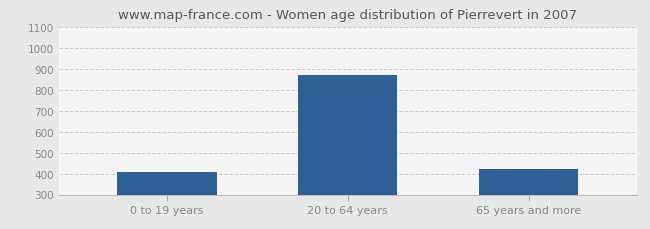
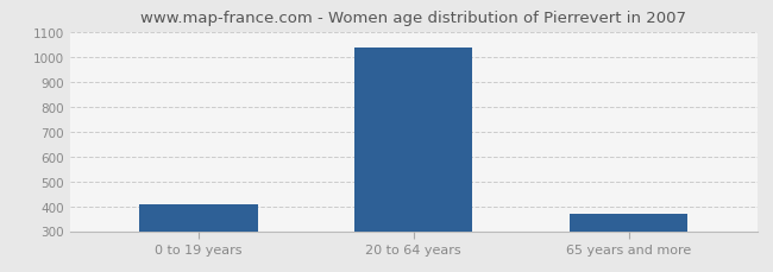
20 to 64 years: 870 -> 1035
65 years and more: 420 -> 370
